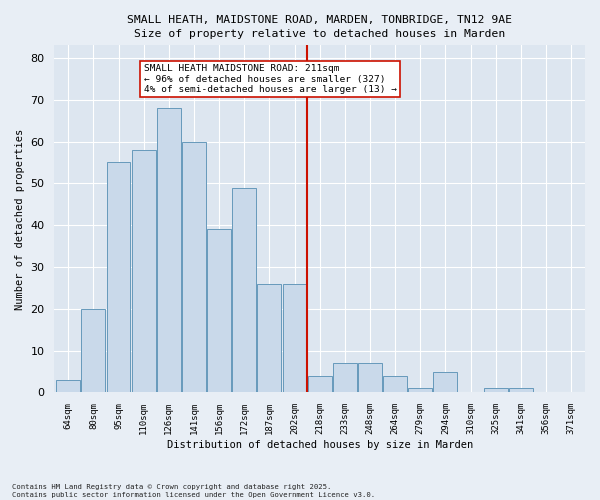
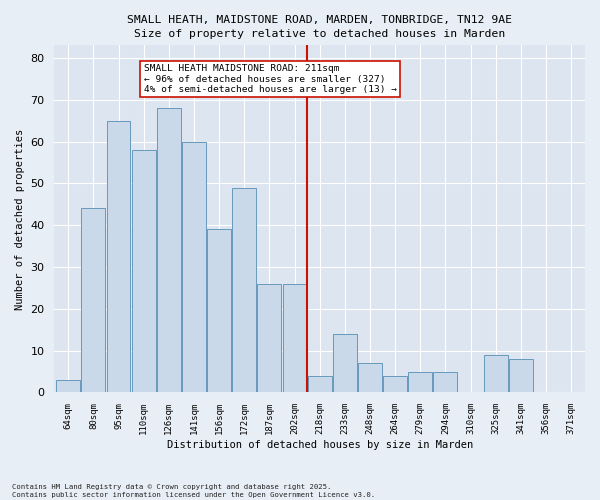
80sqm: 20 -> 44
95sqm: 55 -> 65
233sqm: 7 -> 14
279sqm: 1 -> 5
325sqm: 1 -> 9
341sqm: 1 -> 8
